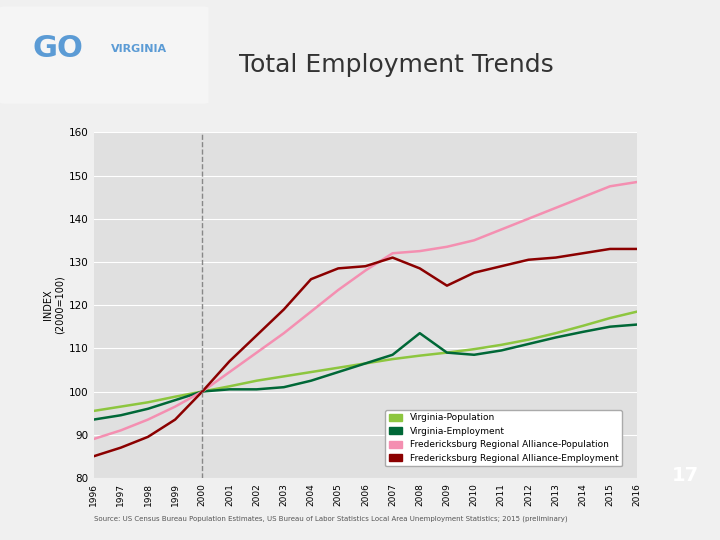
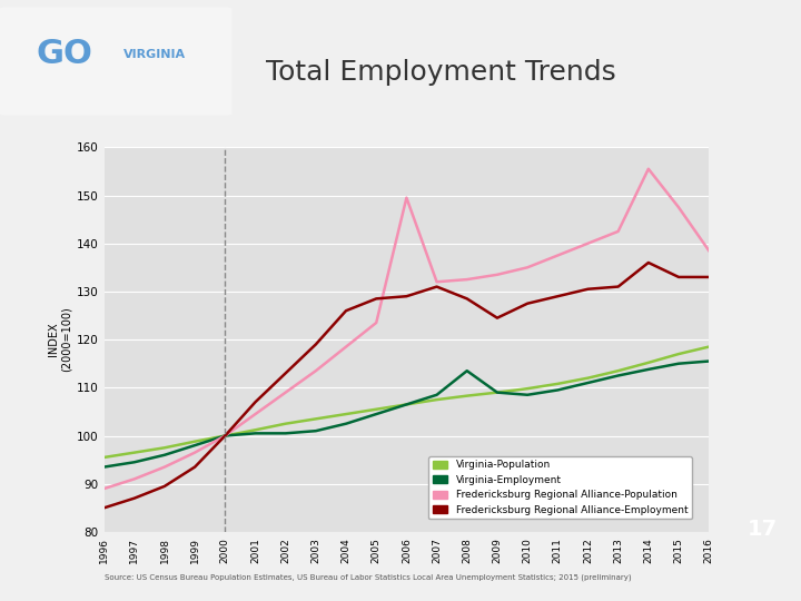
Fredericksburg Regional Alliance-Population/2006: 128.0 -> 149.5
Fredericksburg Regional Alliance-Population/2014: 145.0 -> 155.5
Fredericksburg Regional Alliance-Employment/2014: 132.0 -> 136.0
Fredericksburg Regional Alliance-Population/2016: 148.5 -> 138.5
